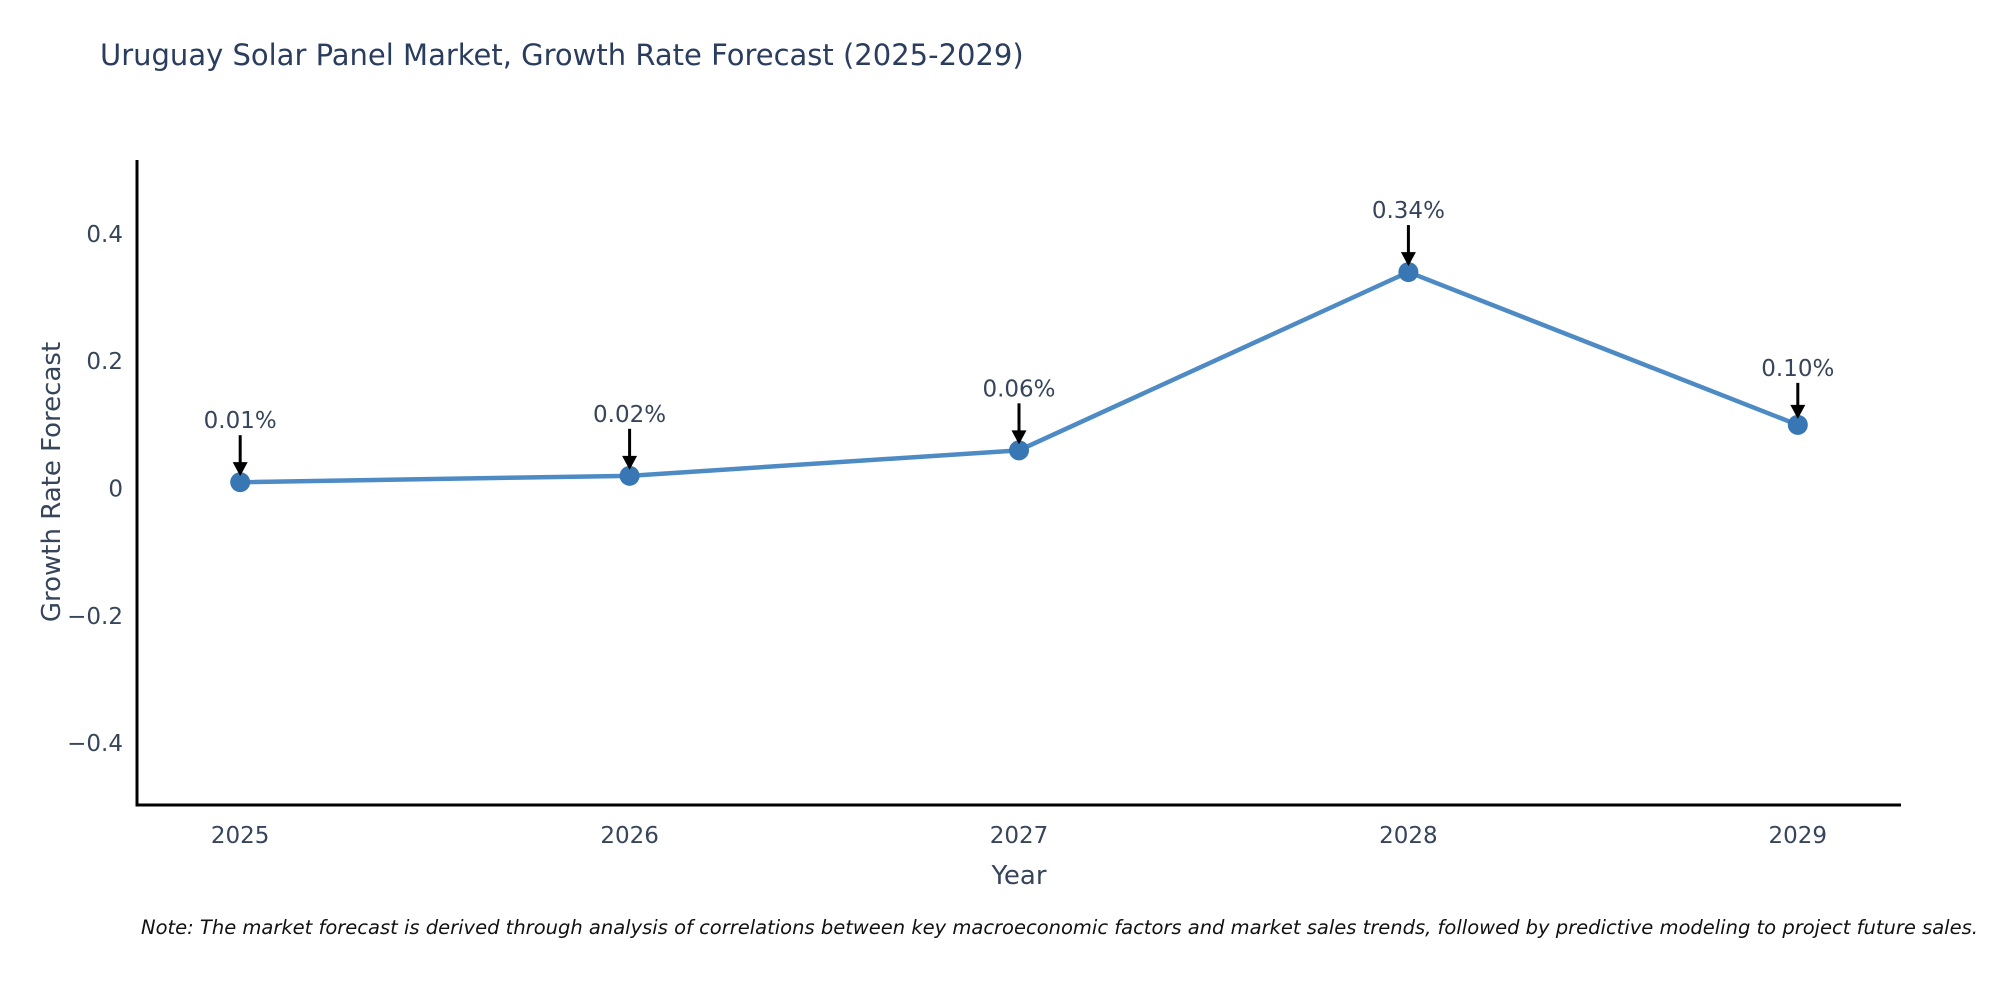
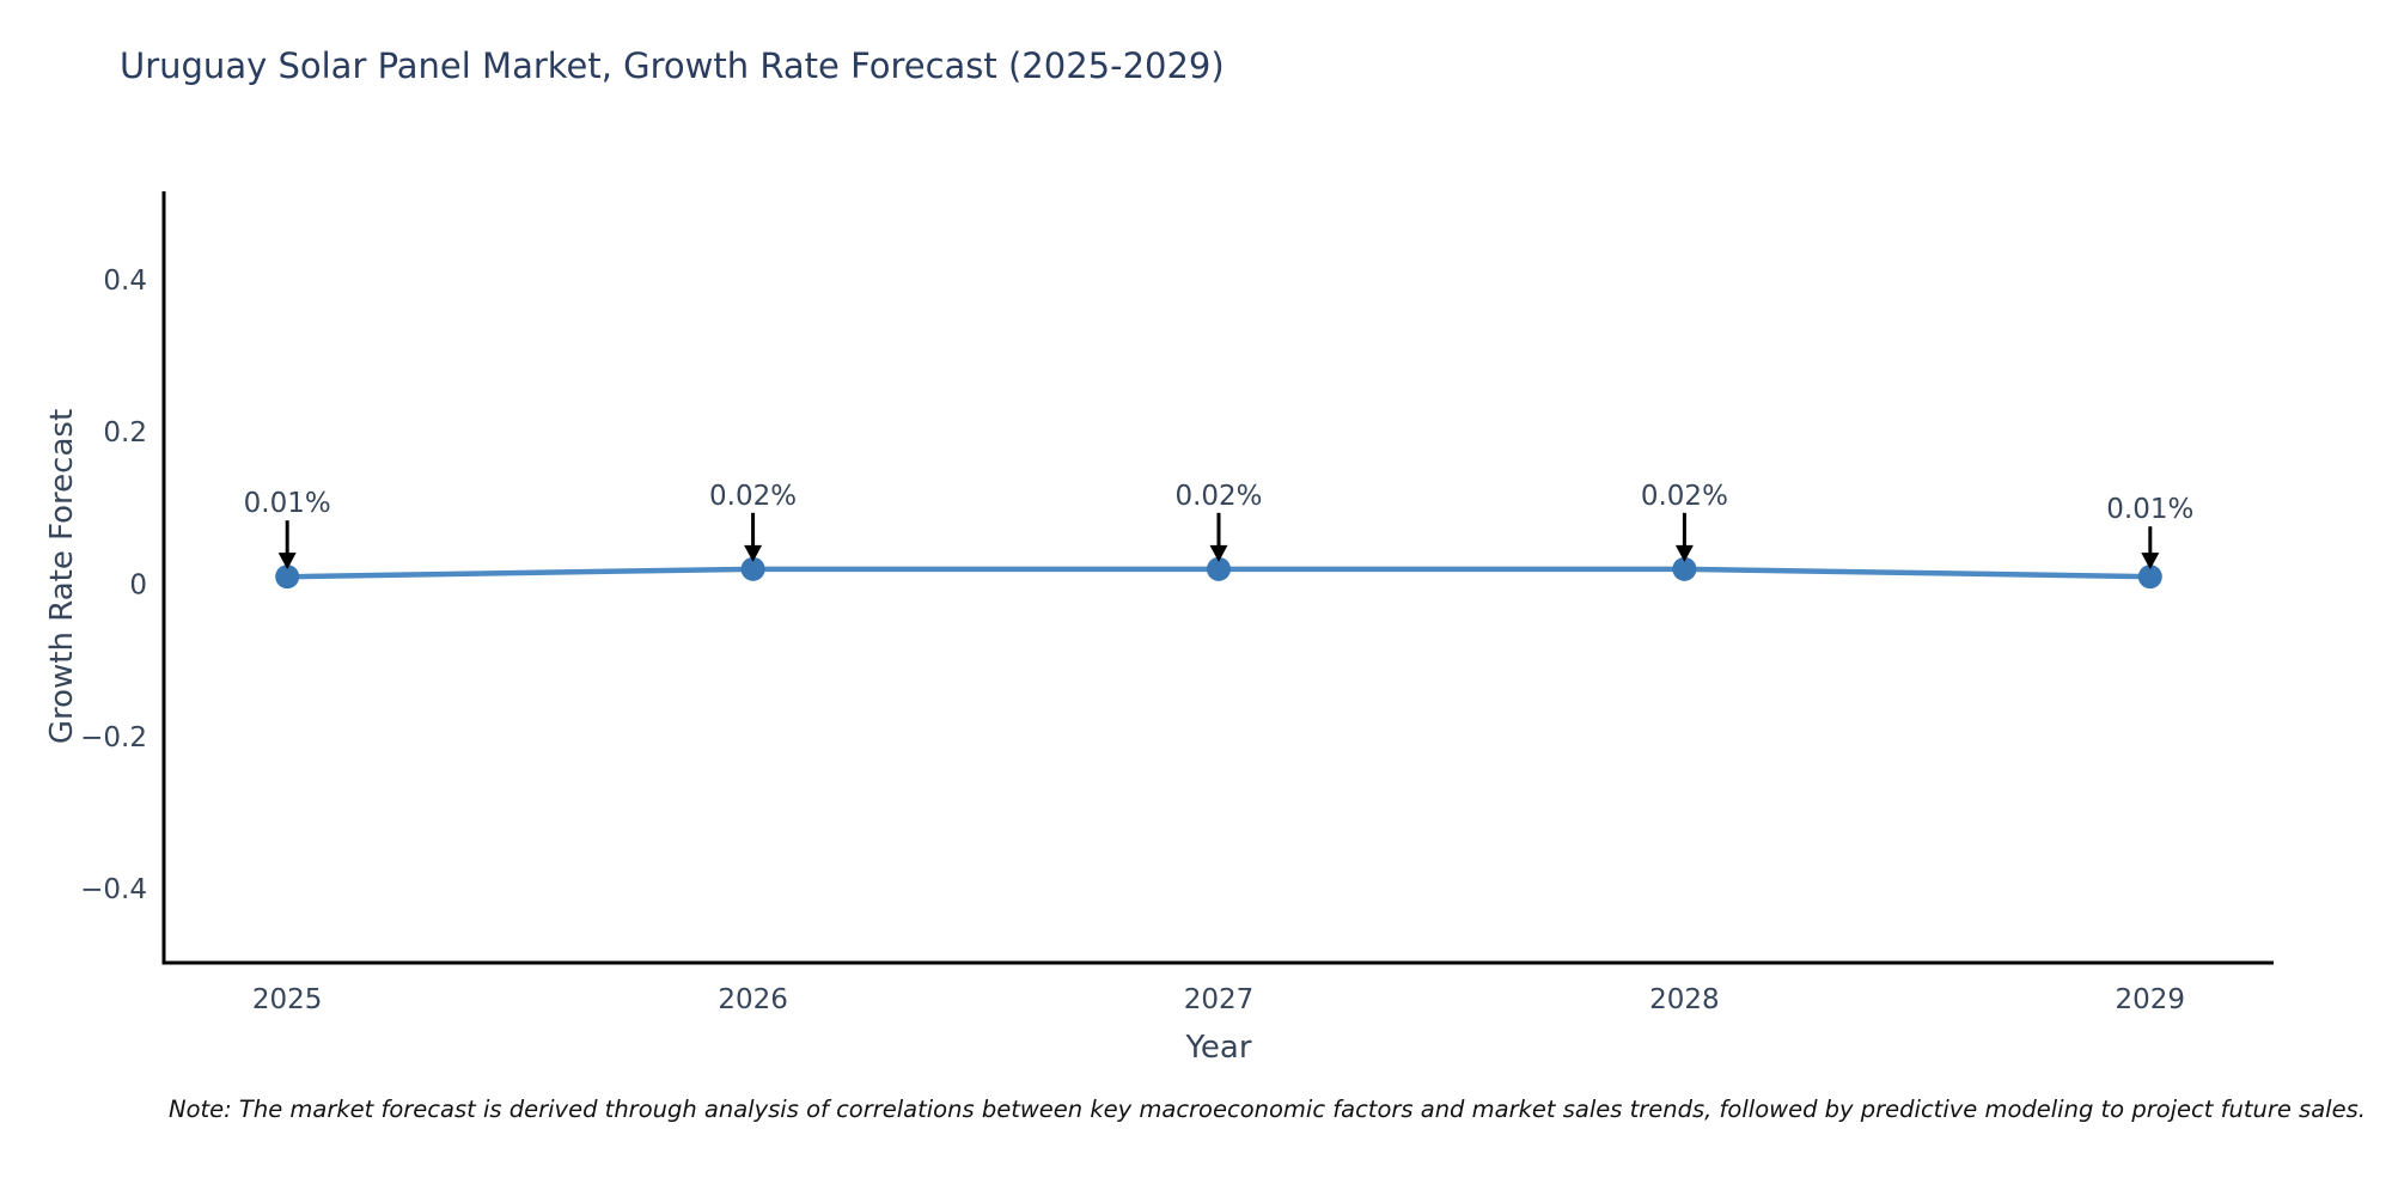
2027: 0.06% -> 0.02%
2028: 0.34% -> 0.02%
2029: 0.10% -> 0.01%
